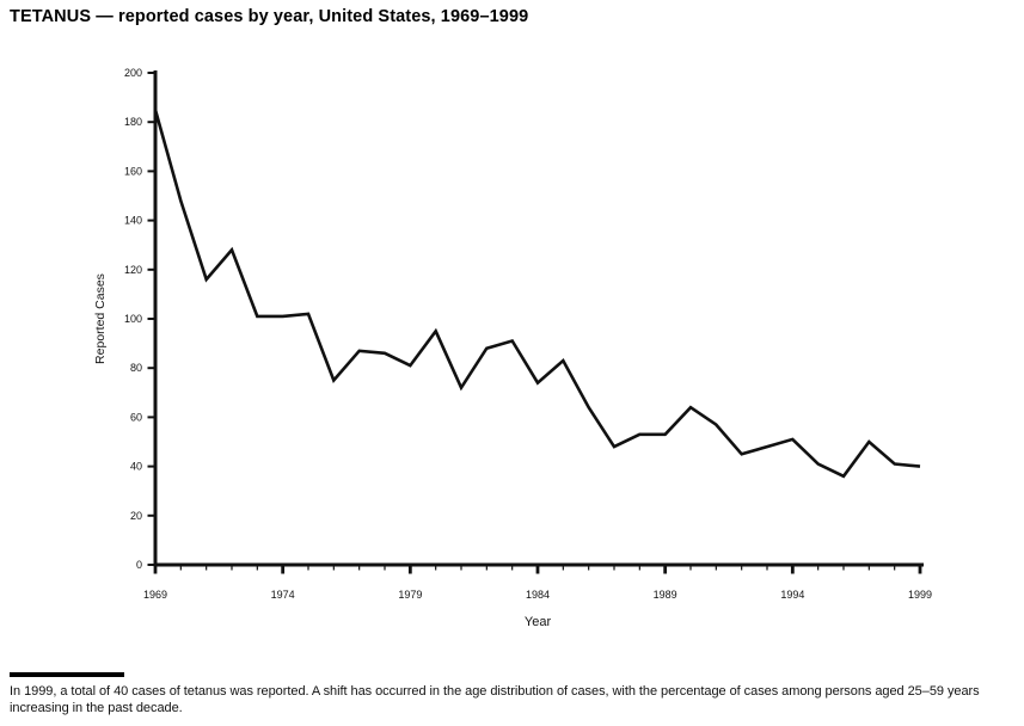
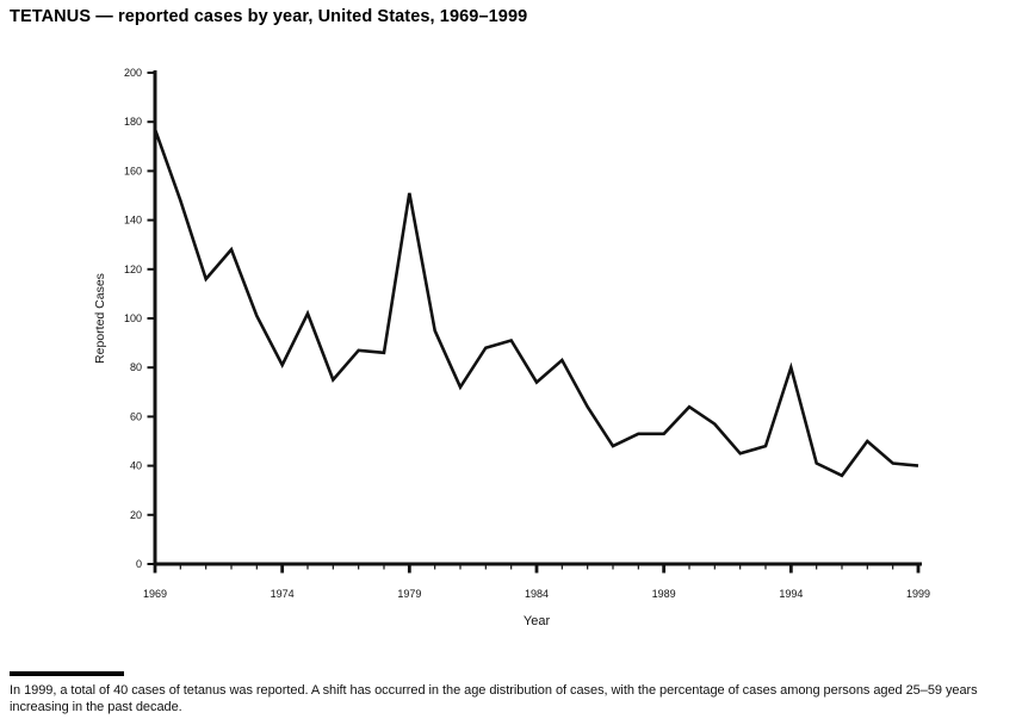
1969: 185 -> 177
1974: 101 -> 81
1979: 81 -> 151
1994: 51 -> 80
